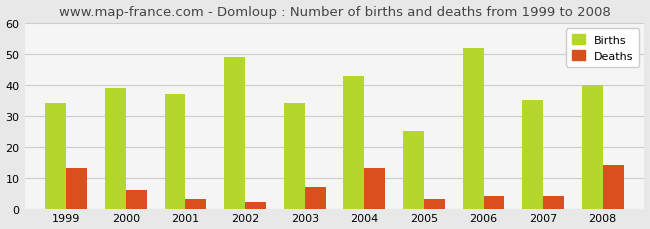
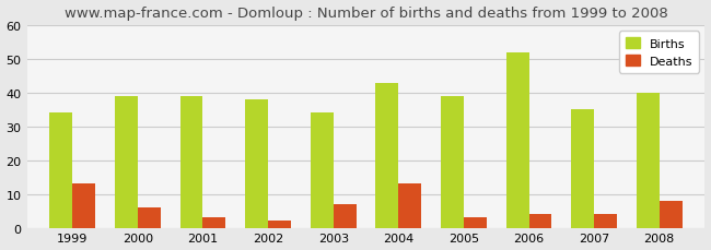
Births/2001: 37 -> 39
Births/2002: 49 -> 38
Births/2005: 25 -> 39
Deaths/2008: 14 -> 8
